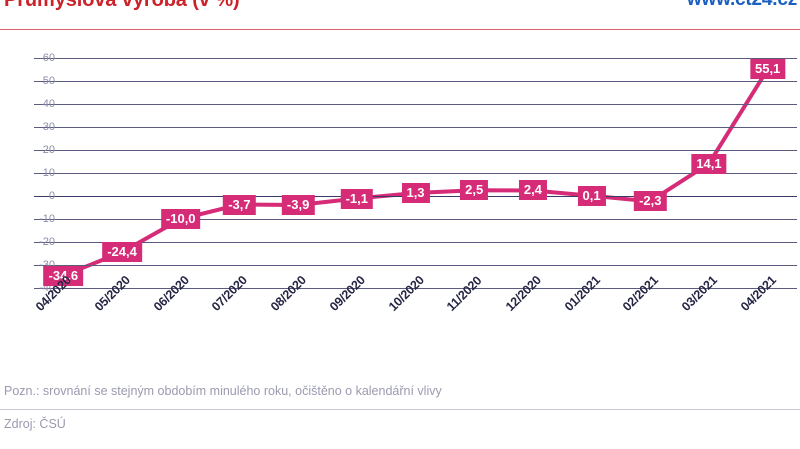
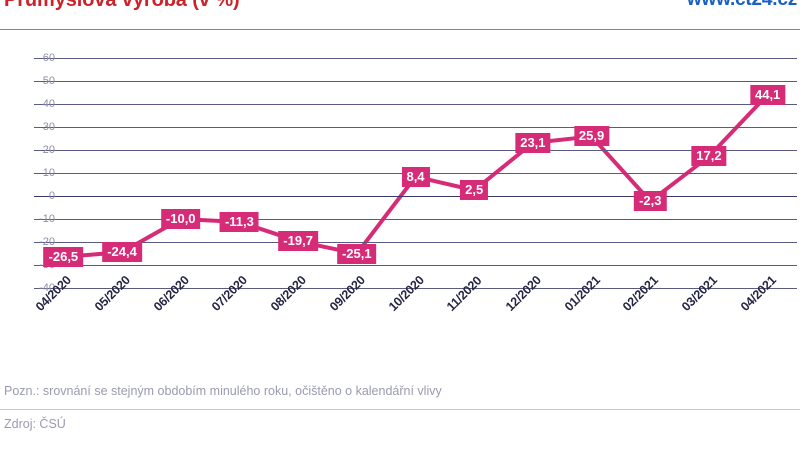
04/2020: -34,6 -> -26,5
07/2020: -3,7 -> -11,3
08/2020: -3,9 -> -19,7
09/2020: -1,1 -> -25,1
10/2020: 1,3 -> 8,4
12/2020: 2,4 -> 23,1
01/2021: 0,1 -> 25,9
03/2021: 14,1 -> 17,2
04/2021: 55,1 -> 44,1
